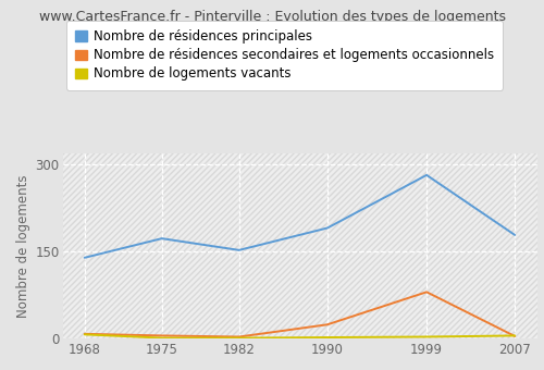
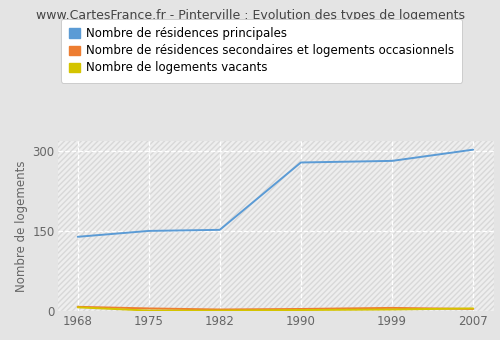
Nombre de résidences principales/1975: 172 -> 150
Nombre de résidences principales/1990: 190 -> 278
Nombre de résidences secondaires et logements occasionnels/1990: 24 -> 4
Nombre de résidences secondaires et logements occasionnels/1999: 80 -> 6
Nombre de résidences principales/2007: 178 -> 302
